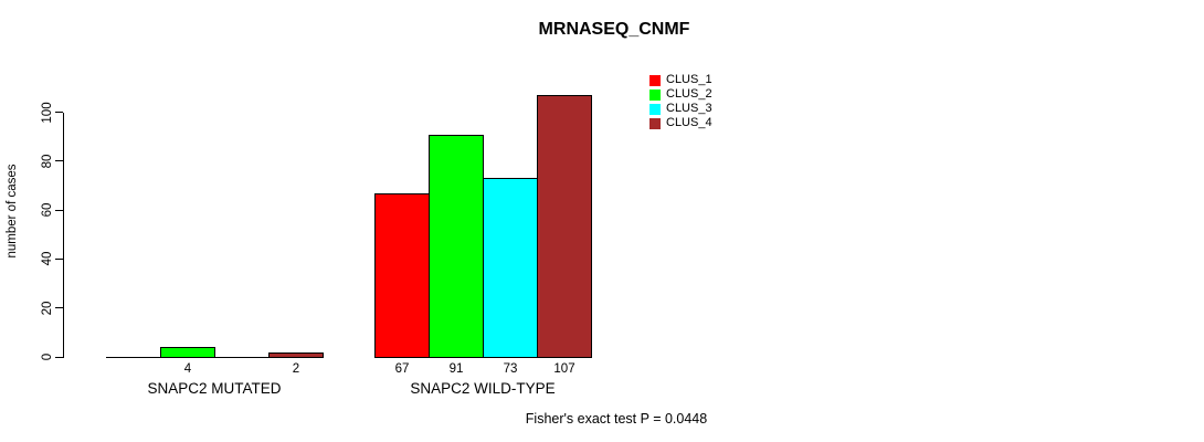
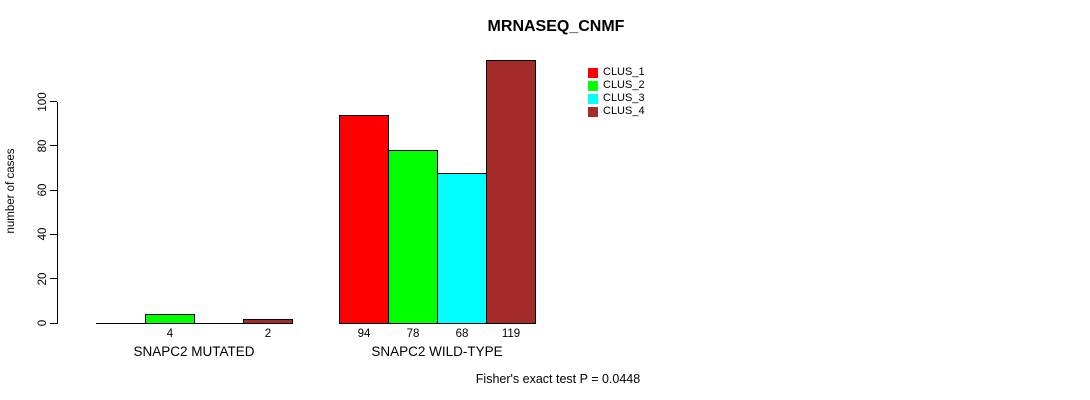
CLUS_1/SNAPC2 WILD-TYPE: 67 -> 94
CLUS_2/SNAPC2 WILD-TYPE: 91 -> 78
CLUS_3/SNAPC2 WILD-TYPE: 73 -> 68
CLUS_4/SNAPC2 WILD-TYPE: 107 -> 119
